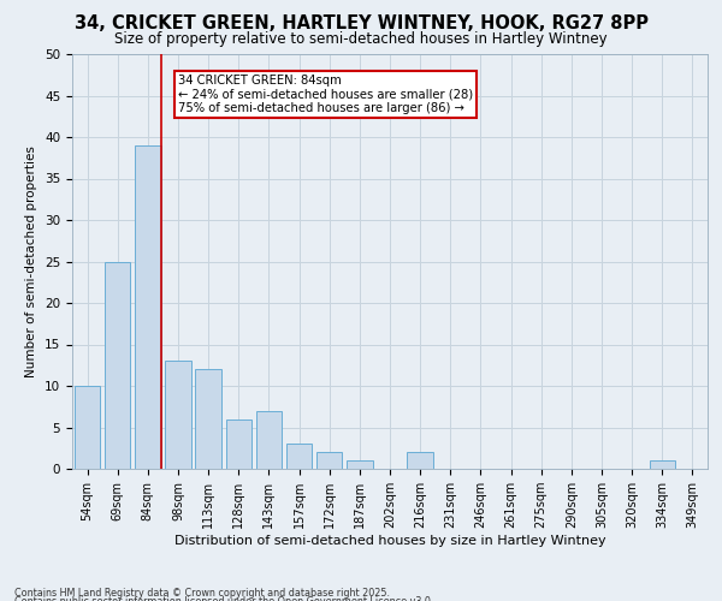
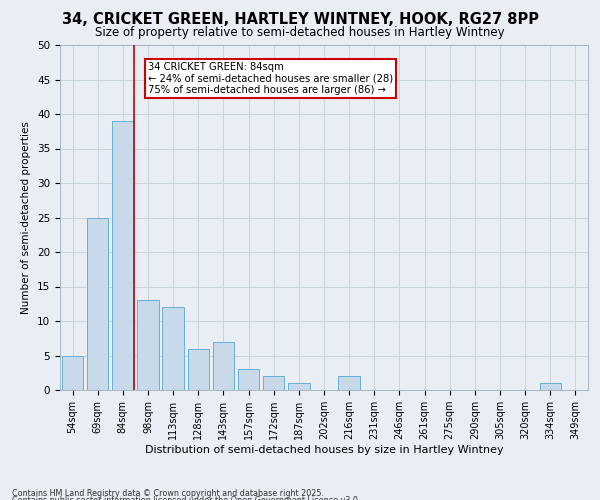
54sqm: 10 -> 5
